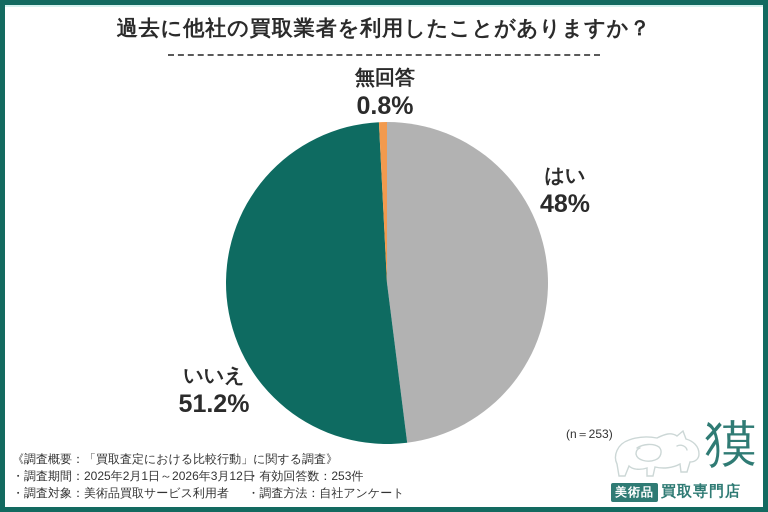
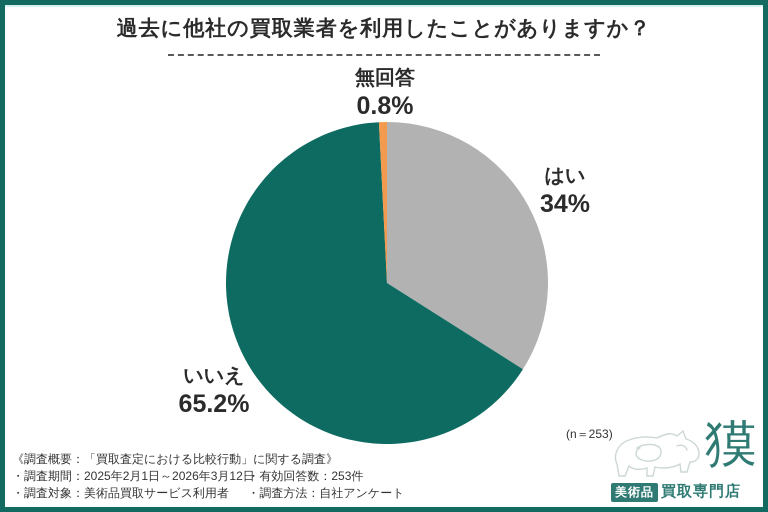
はい: 48% -> 34%
いいえ: 51.2% -> 65.2%
